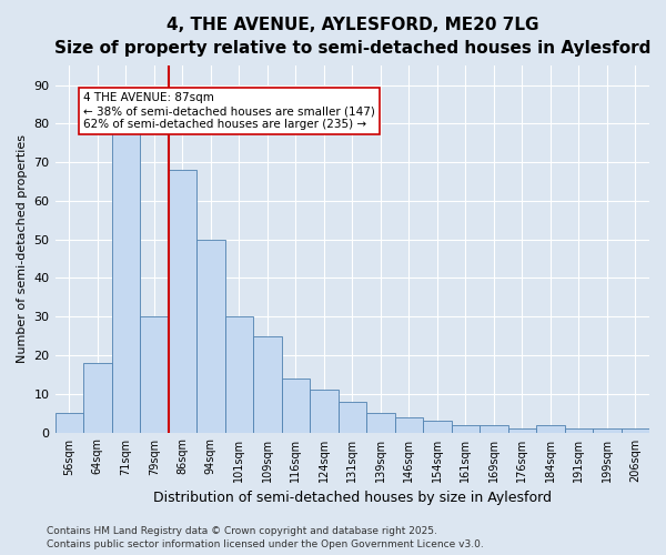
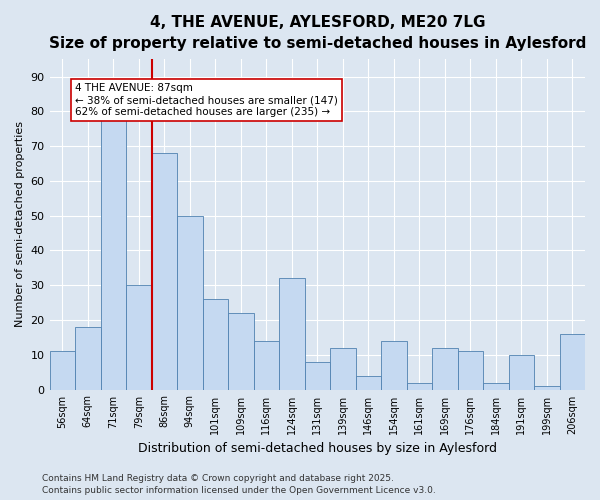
56sqm: 5 -> 11
101sqm: 30 -> 26
109sqm: 25 -> 22
124sqm: 11 -> 32
139sqm: 5 -> 12
154sqm: 3 -> 14
169sqm: 2 -> 12
176sqm: 1 -> 11
191sqm: 1 -> 10
206sqm: 1 -> 16
